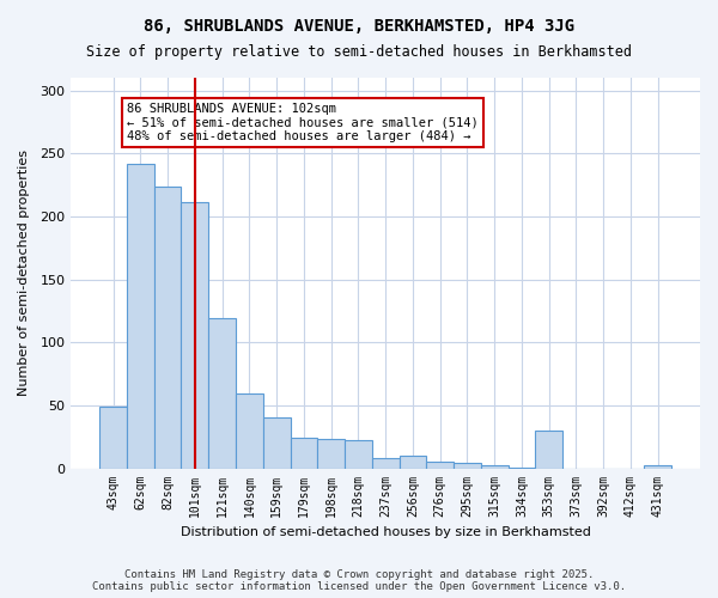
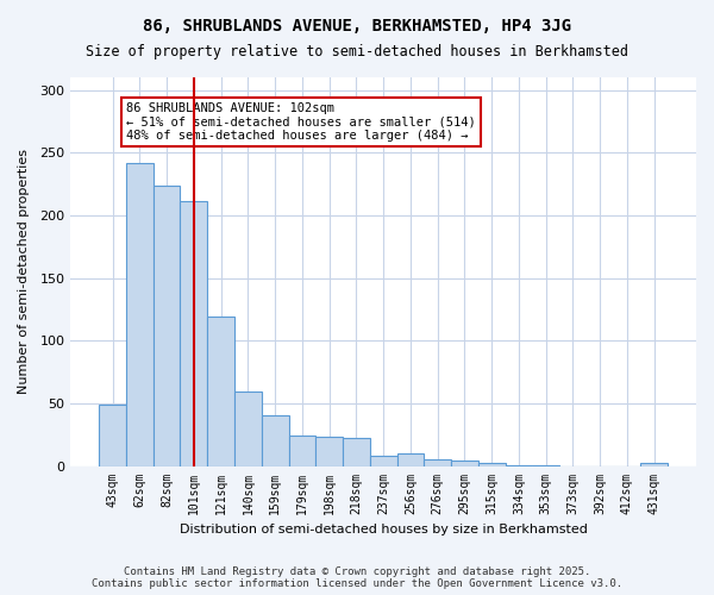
353sqm: 30 -> 1
